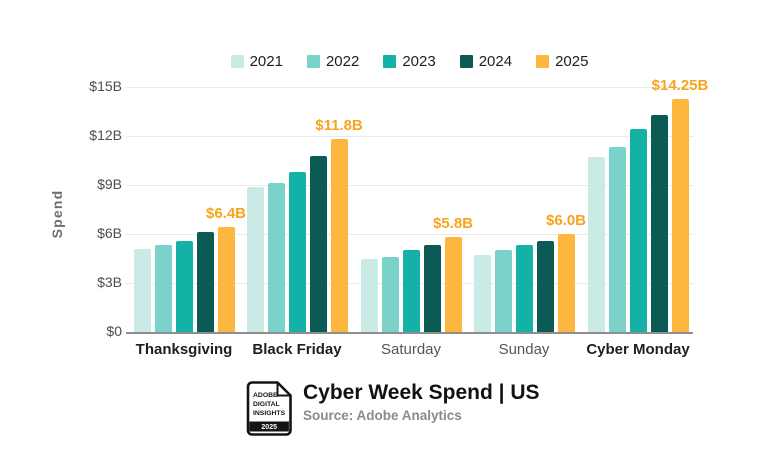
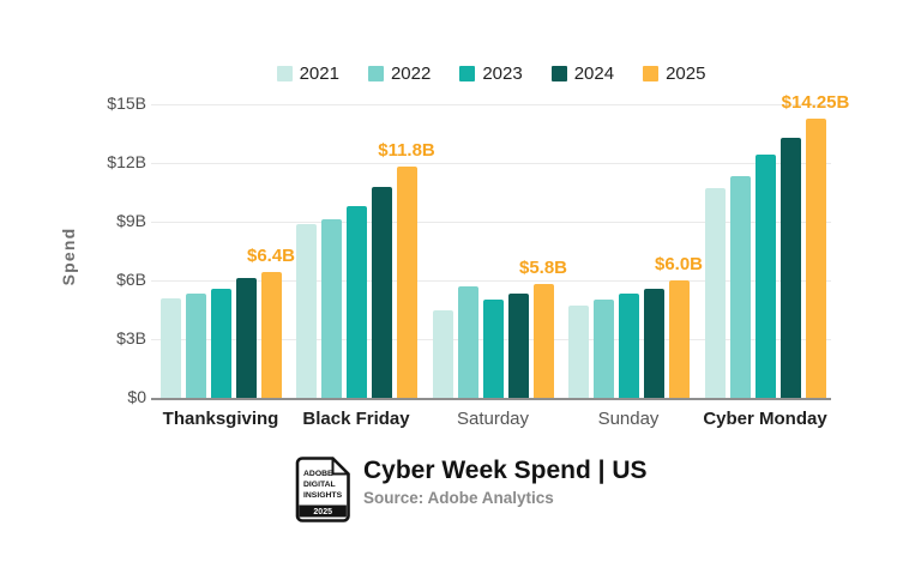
2022/Saturday: $4.6B -> $5.7B
